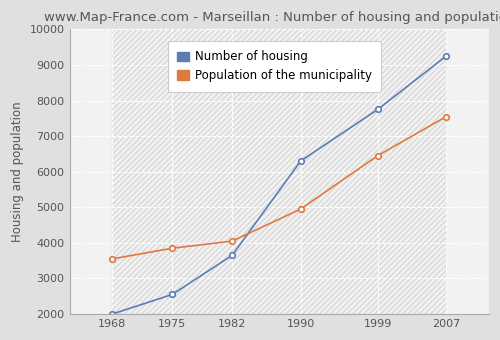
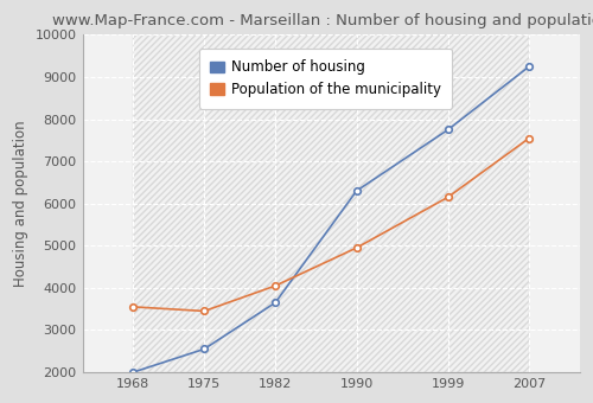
Population of the municipality/1975: 3850 -> 3450
Population of the municipality/1999: 6450 -> 6150
